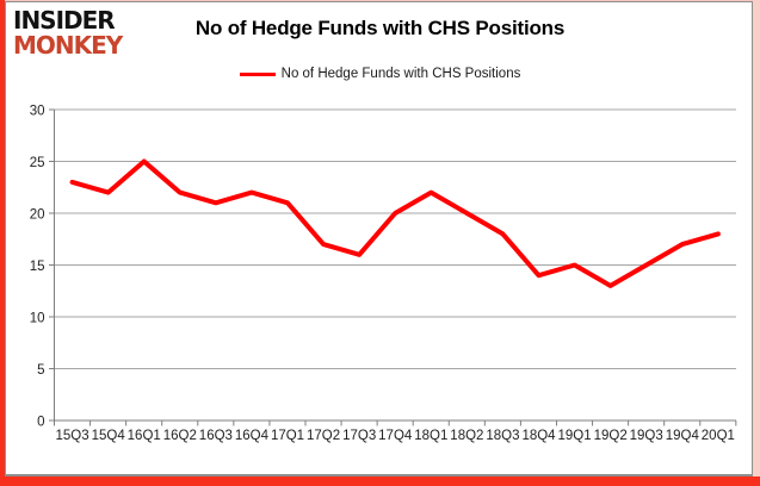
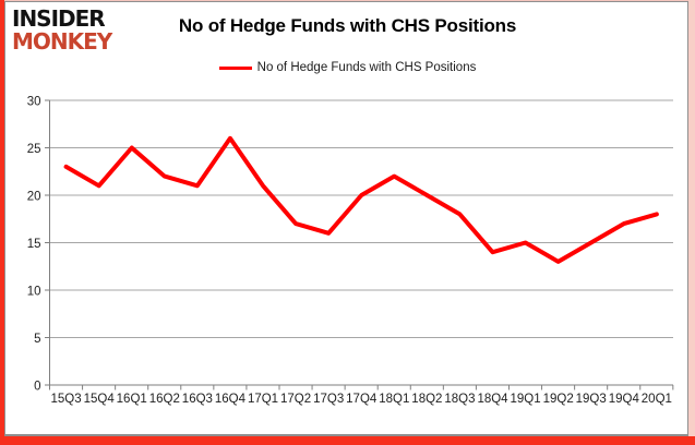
15Q4: 22 -> 21
16Q4: 22 -> 26
